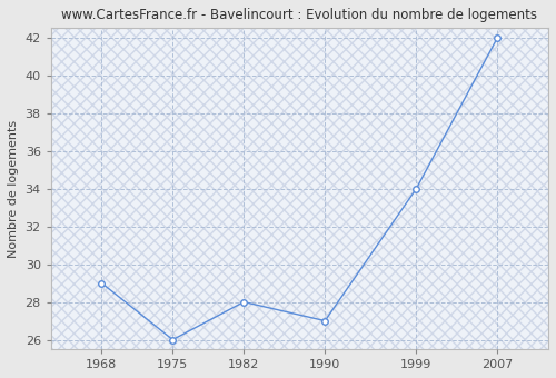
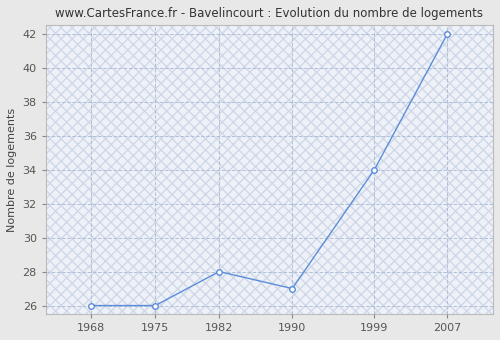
1968: 29 -> 26
